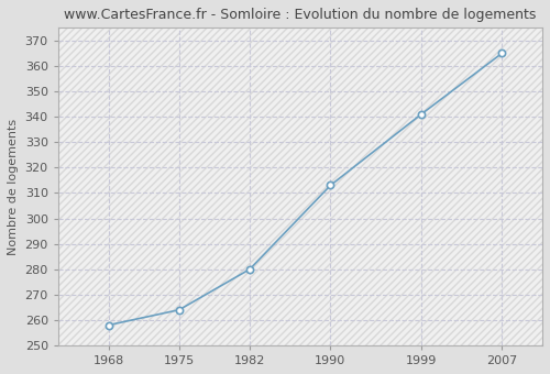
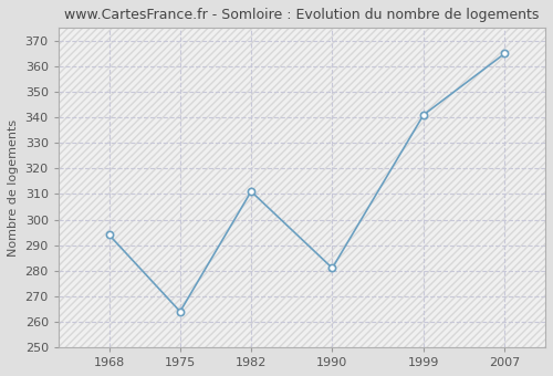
1968: 258 -> 294
1982: 280 -> 311
1990: 313 -> 281
